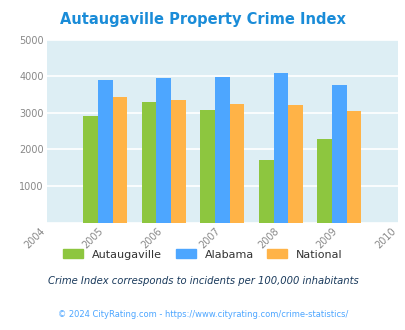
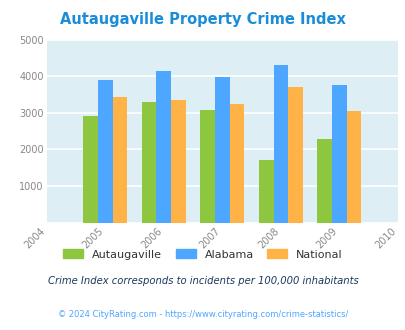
Alabama/2006: 3940 -> 4150
Alabama/2008: 4080 -> 4300
National/2008: 3210 -> 3700
